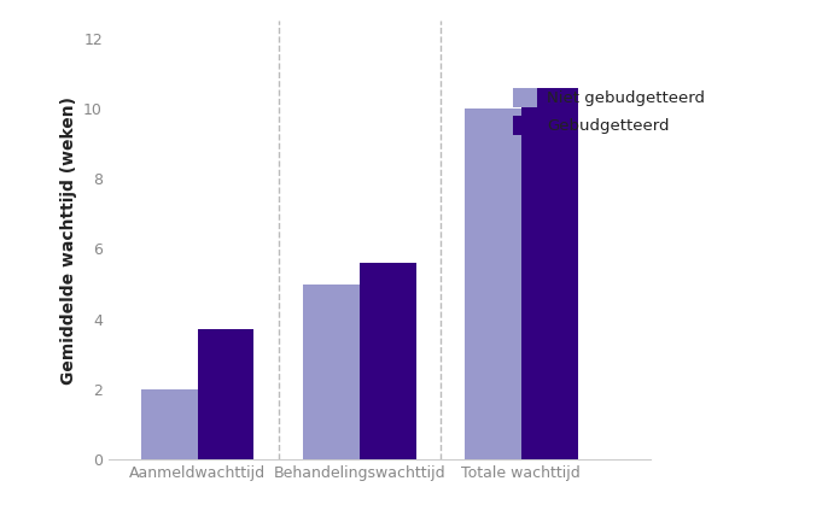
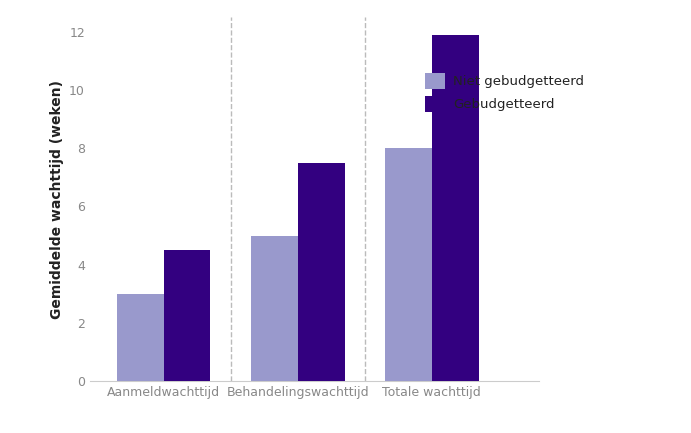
Niet gebudgetteerd/Aanmeldwachttijd: 2 -> 3
Gebudgetteerd/Aanmeldwachttijd: 3.7 -> 4.5
Gebudgetteerd/Behandelingswachttijd: 5.6 -> 7.5
Niet gebudgetteerd/Totale wachttijd: 10 -> 8
Gebudgetteerd/Totale wachttijd: 10.6 -> 11.9
